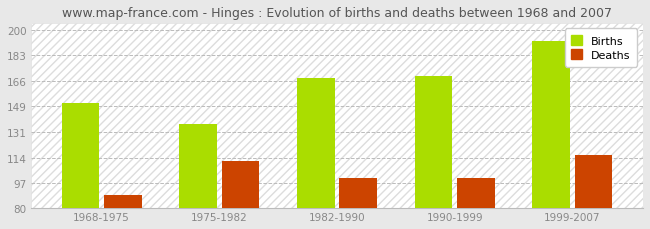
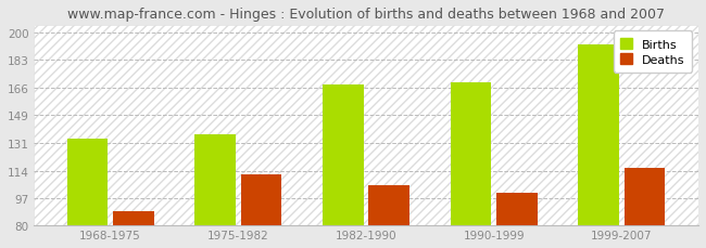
Births/1968-1975: 151 -> 134
Deaths/1982-1990: 100 -> 105
